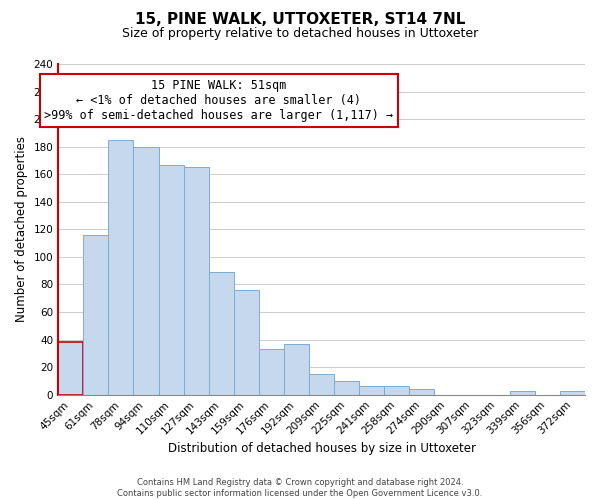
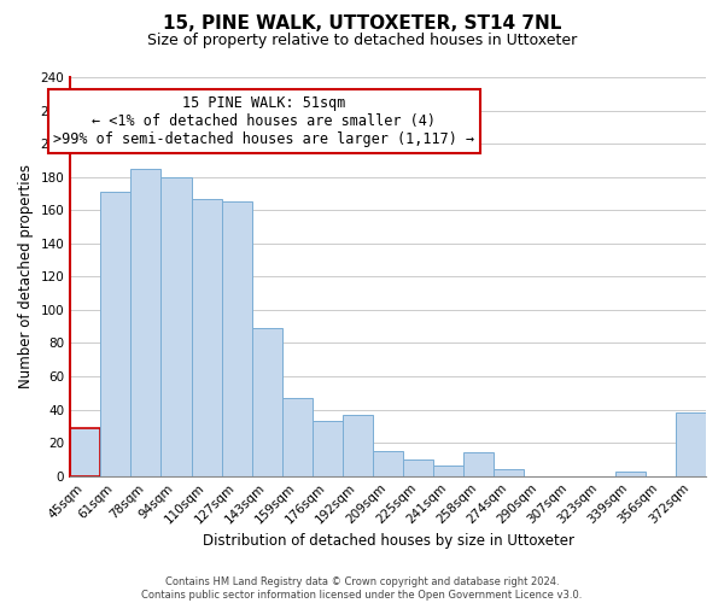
45sqm: 38 -> 29
61sqm: 116 -> 171
159sqm: 76 -> 47
258sqm: 6 -> 14
372sqm: 3 -> 38
